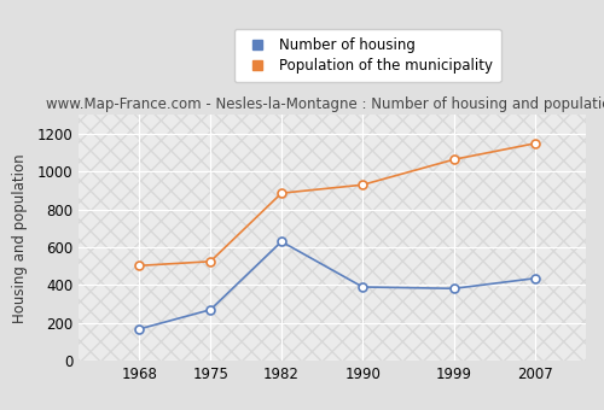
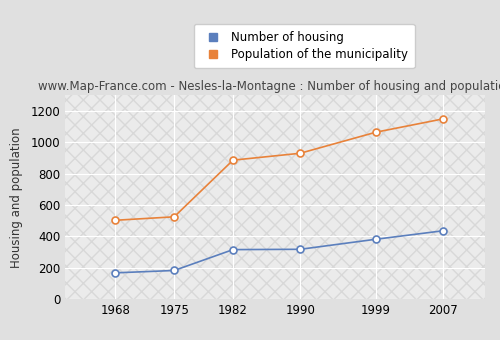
Number of housing/1975: 270 -> 180
Number of housing/1982: 630 -> 320
Number of housing/1990: 390 -> 320
